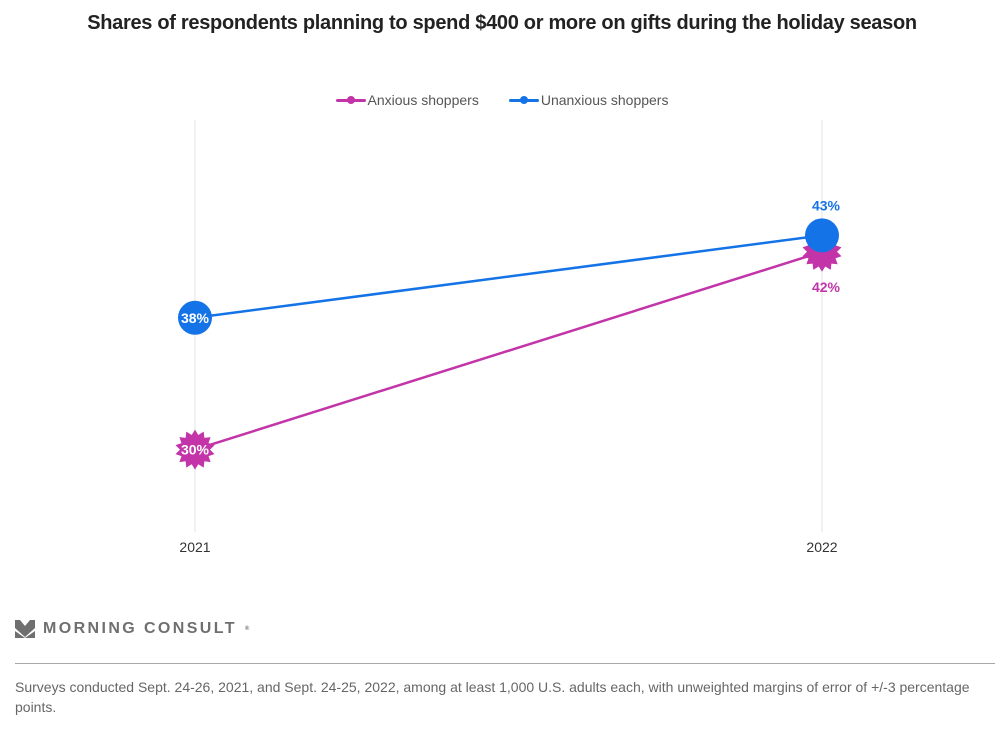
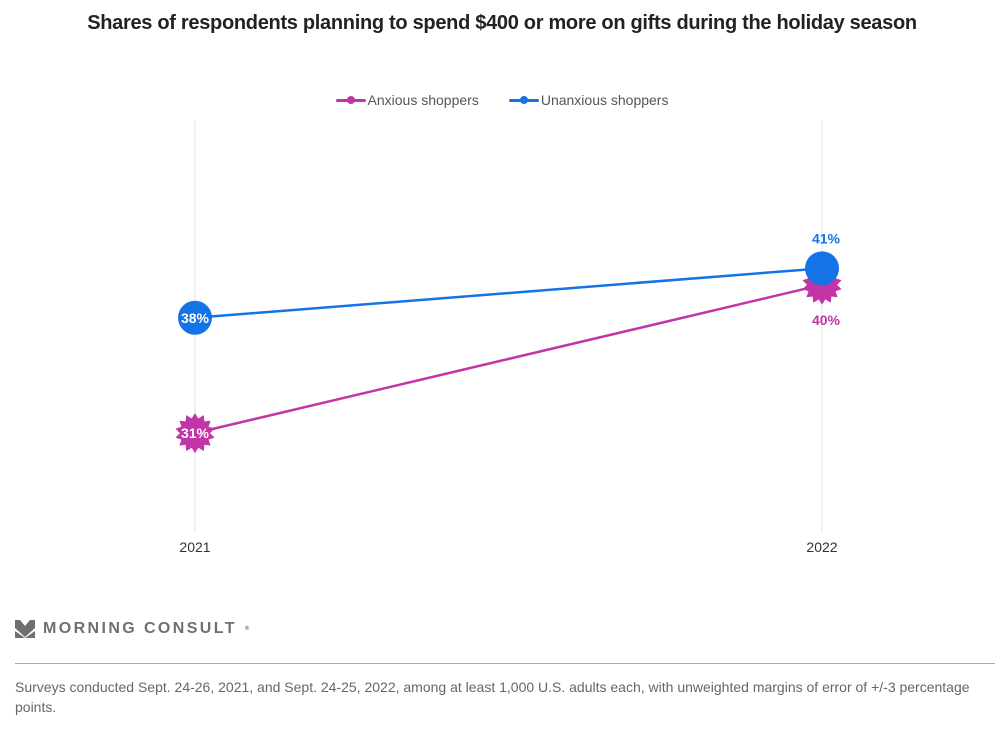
Anxious shoppers/2021: 30% -> 31%
Anxious shoppers/2022: 42% -> 40%
Unanxious shoppers/2022: 43% -> 41%
